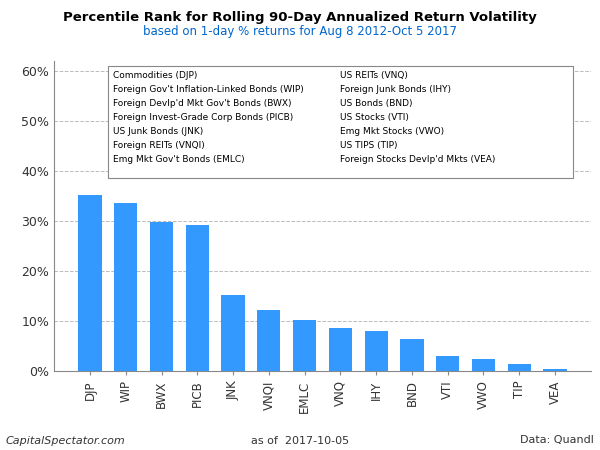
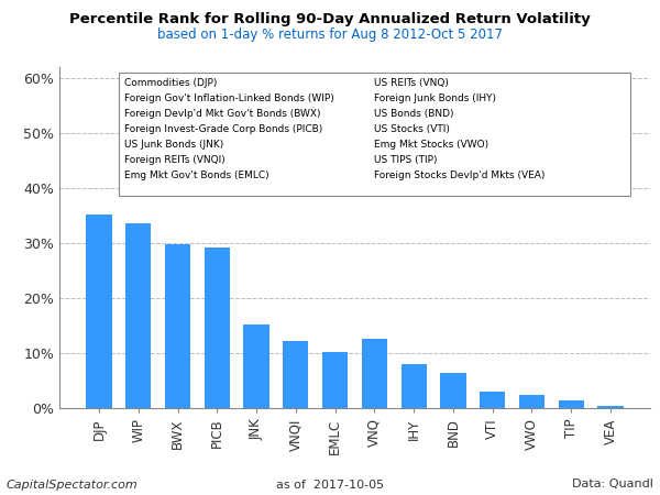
VNQ: 8.7% -> 12.6%
